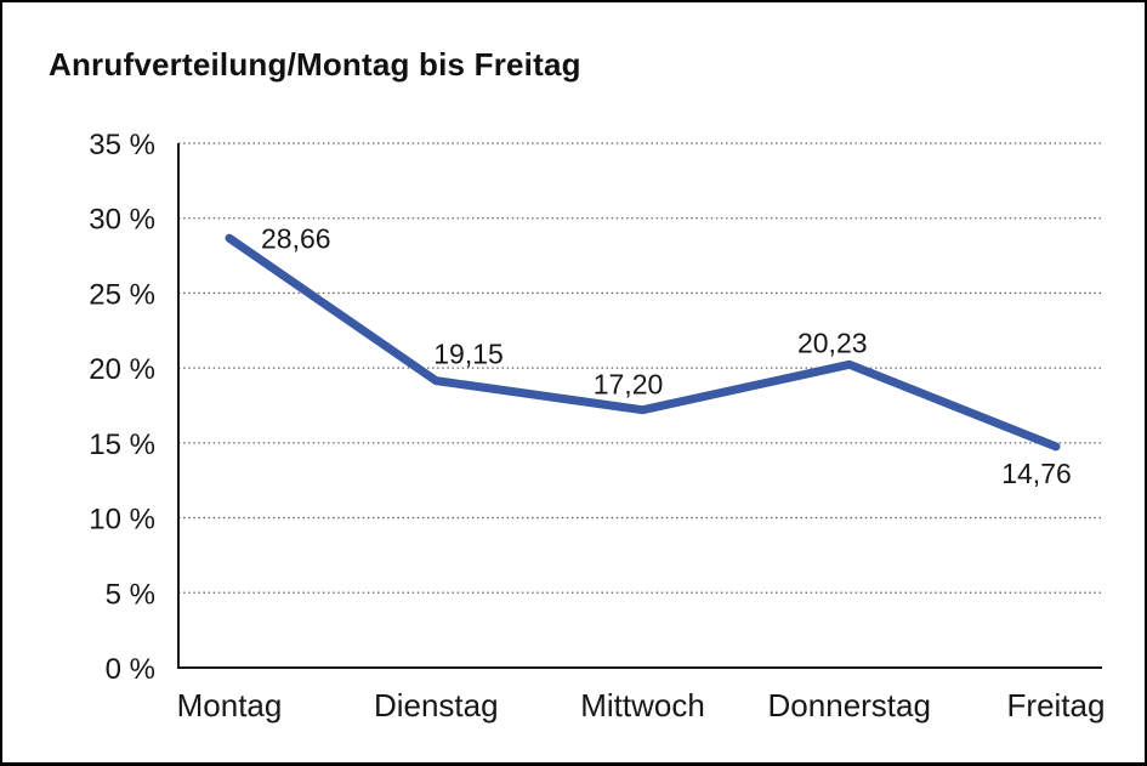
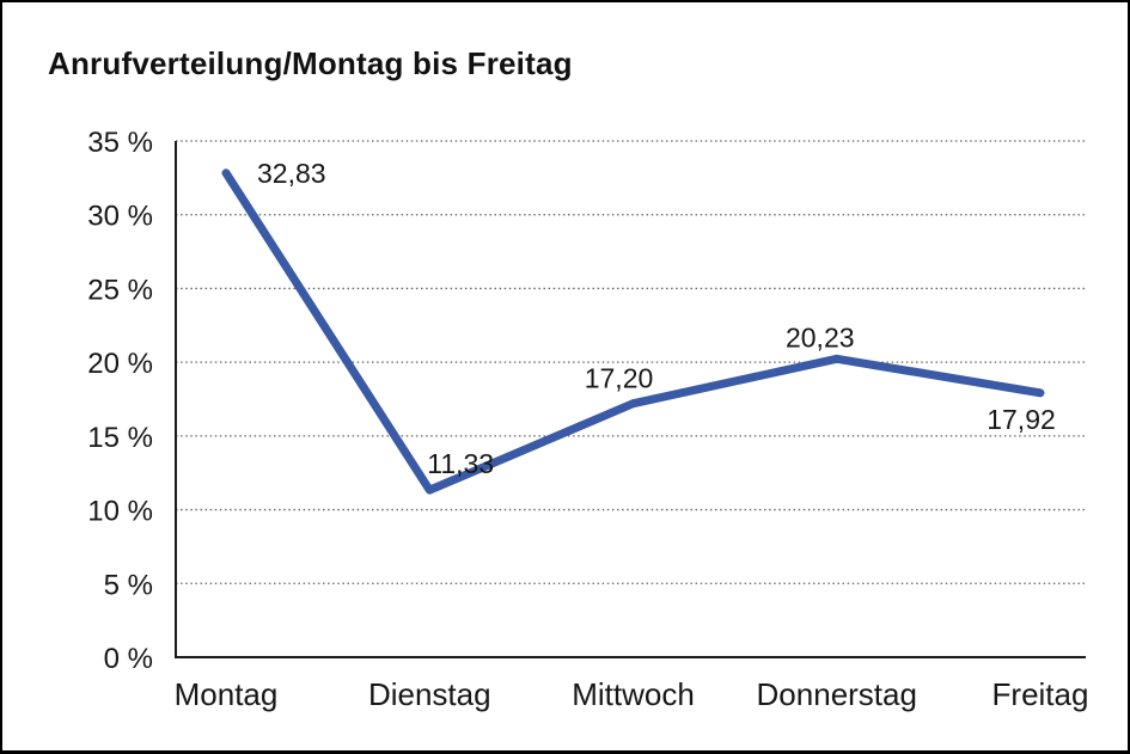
Montag: 28,66 -> 32,83
Dienstag: 19,15 -> 11,33
Freitag: 14,76 -> 17,92
